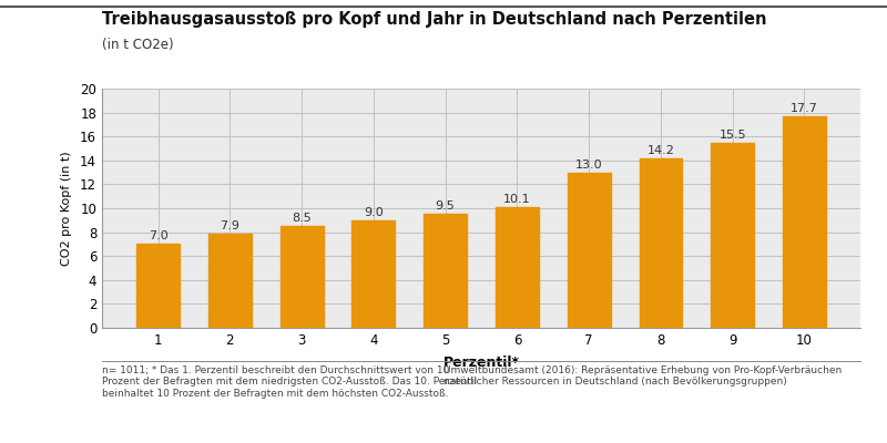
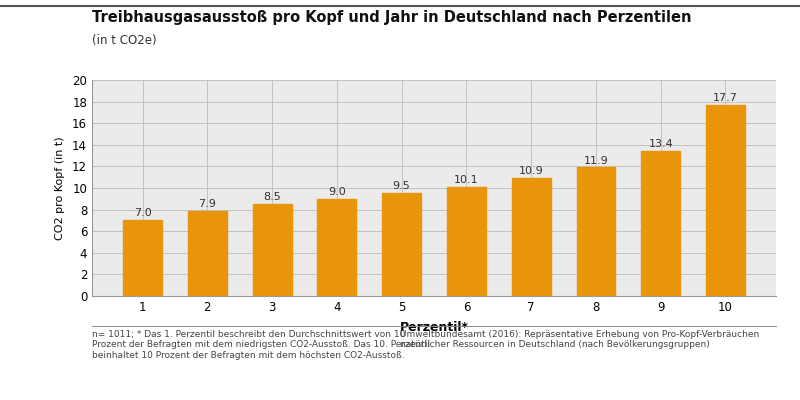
7: 13.0 -> 10.9
8: 14.2 -> 11.9
9: 15.5 -> 13.4
